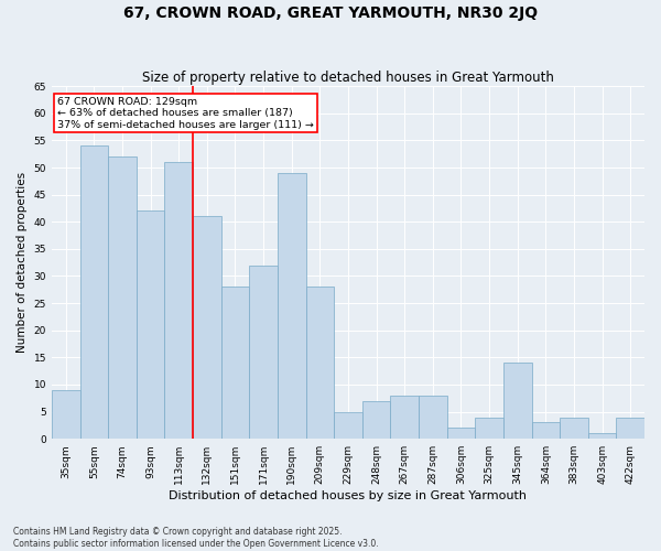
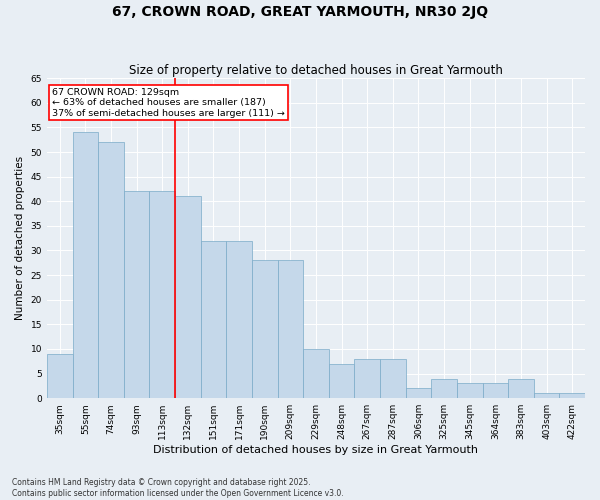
113sqm: 51 -> 42
151sqm: 28 -> 32
190sqm: 49 -> 28
229sqm: 5 -> 10
345sqm: 14 -> 3
422sqm: 4 -> 1
